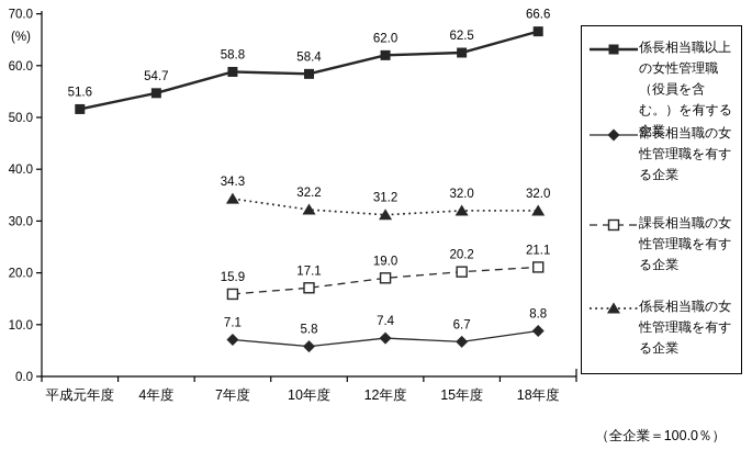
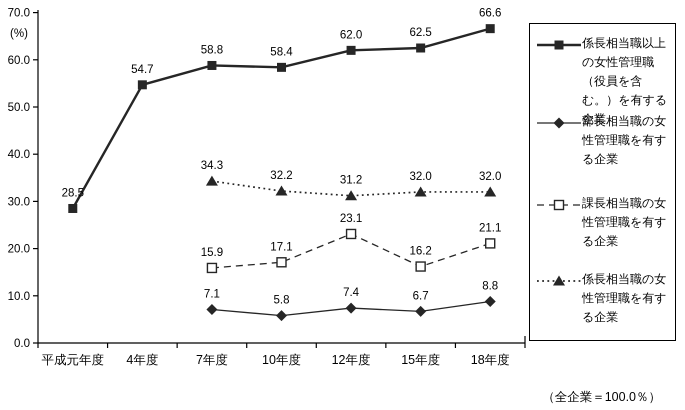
係長相当職以上の女性管理職（役員を含む。）を有する企業/平成元年度: 51.6 -> 28.5
課長相当職の女性管理職を有する企業/12年度: 19.0 -> 23.1
課長相当職の女性管理職を有する企業/15年度: 20.2 -> 16.2
